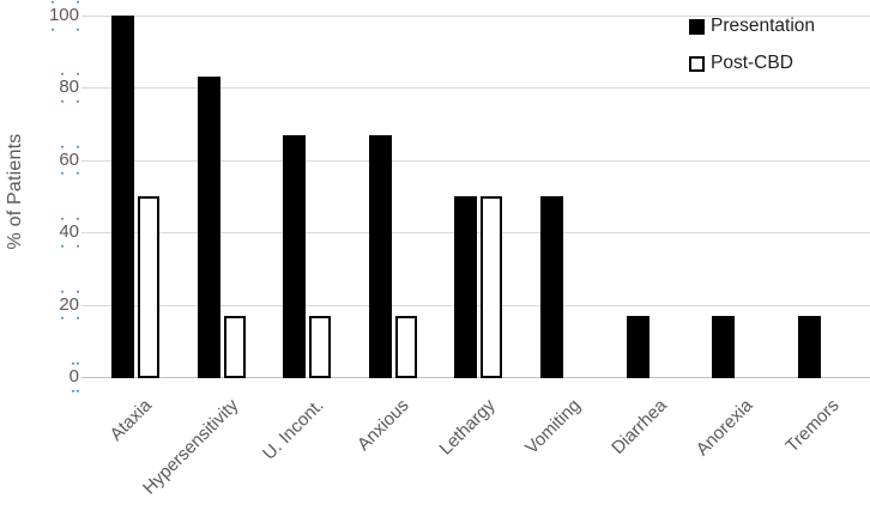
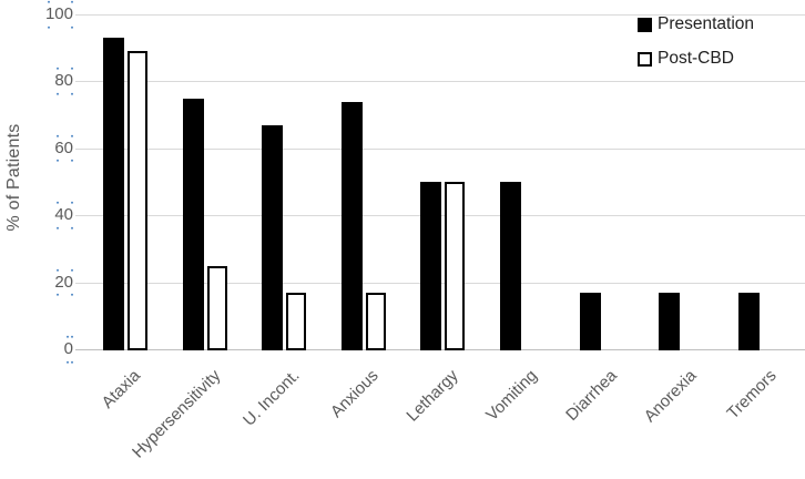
Presentation/Ataxia: 100 -> 93
Post-CBD/Ataxia: 50 -> 89
Presentation/Hypersensitivity: 83 -> 75
Post-CBD/Hypersensitivity: 17 -> 25
Presentation/Anxious: 67 -> 74
